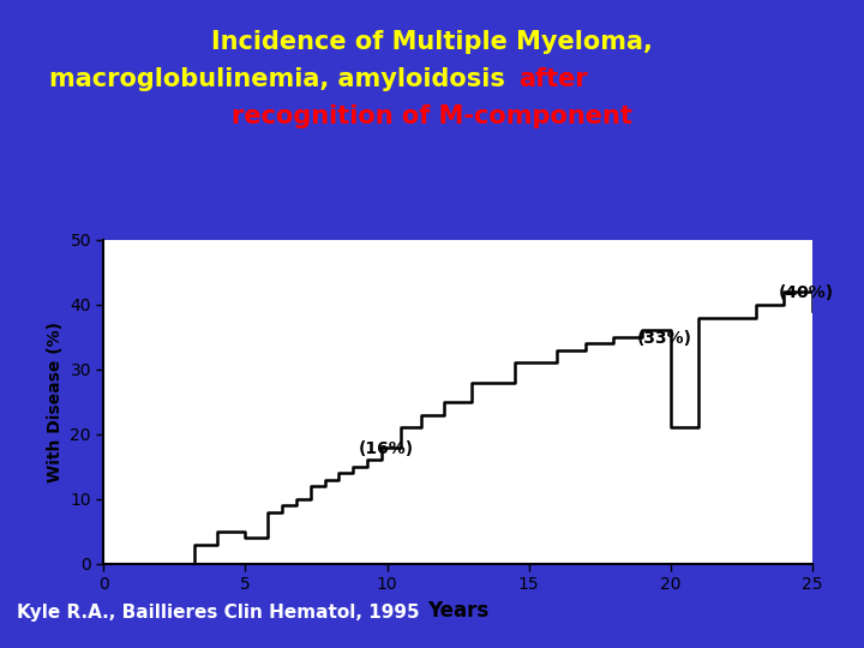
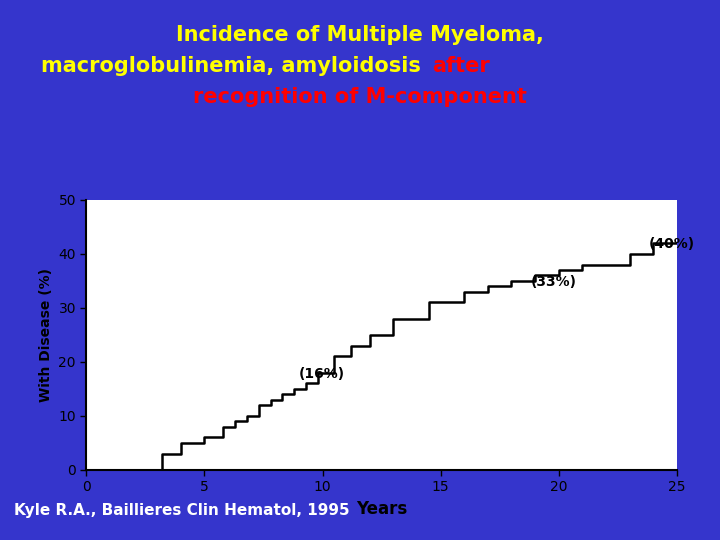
5: 4 -> 6
20: 21 -> 37
25: 39 -> 42
